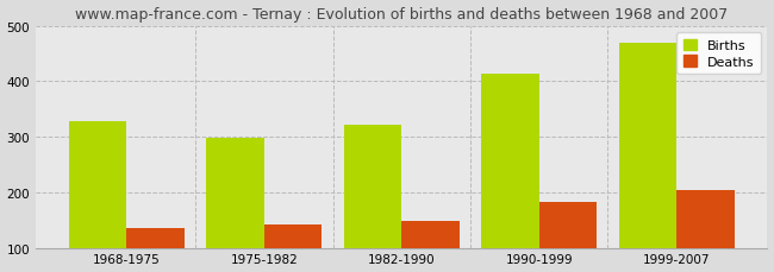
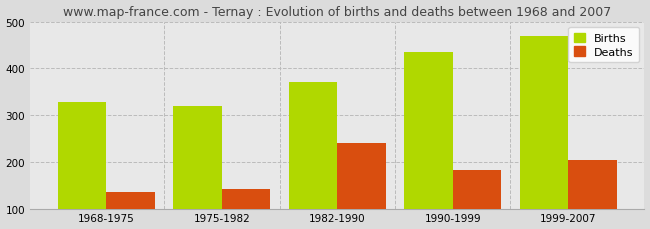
Births/1975-1982: 299 -> 320
Births/1982-1990: 322 -> 370
Deaths/1982-1990: 148 -> 240
Births/1990-1999: 413 -> 435
